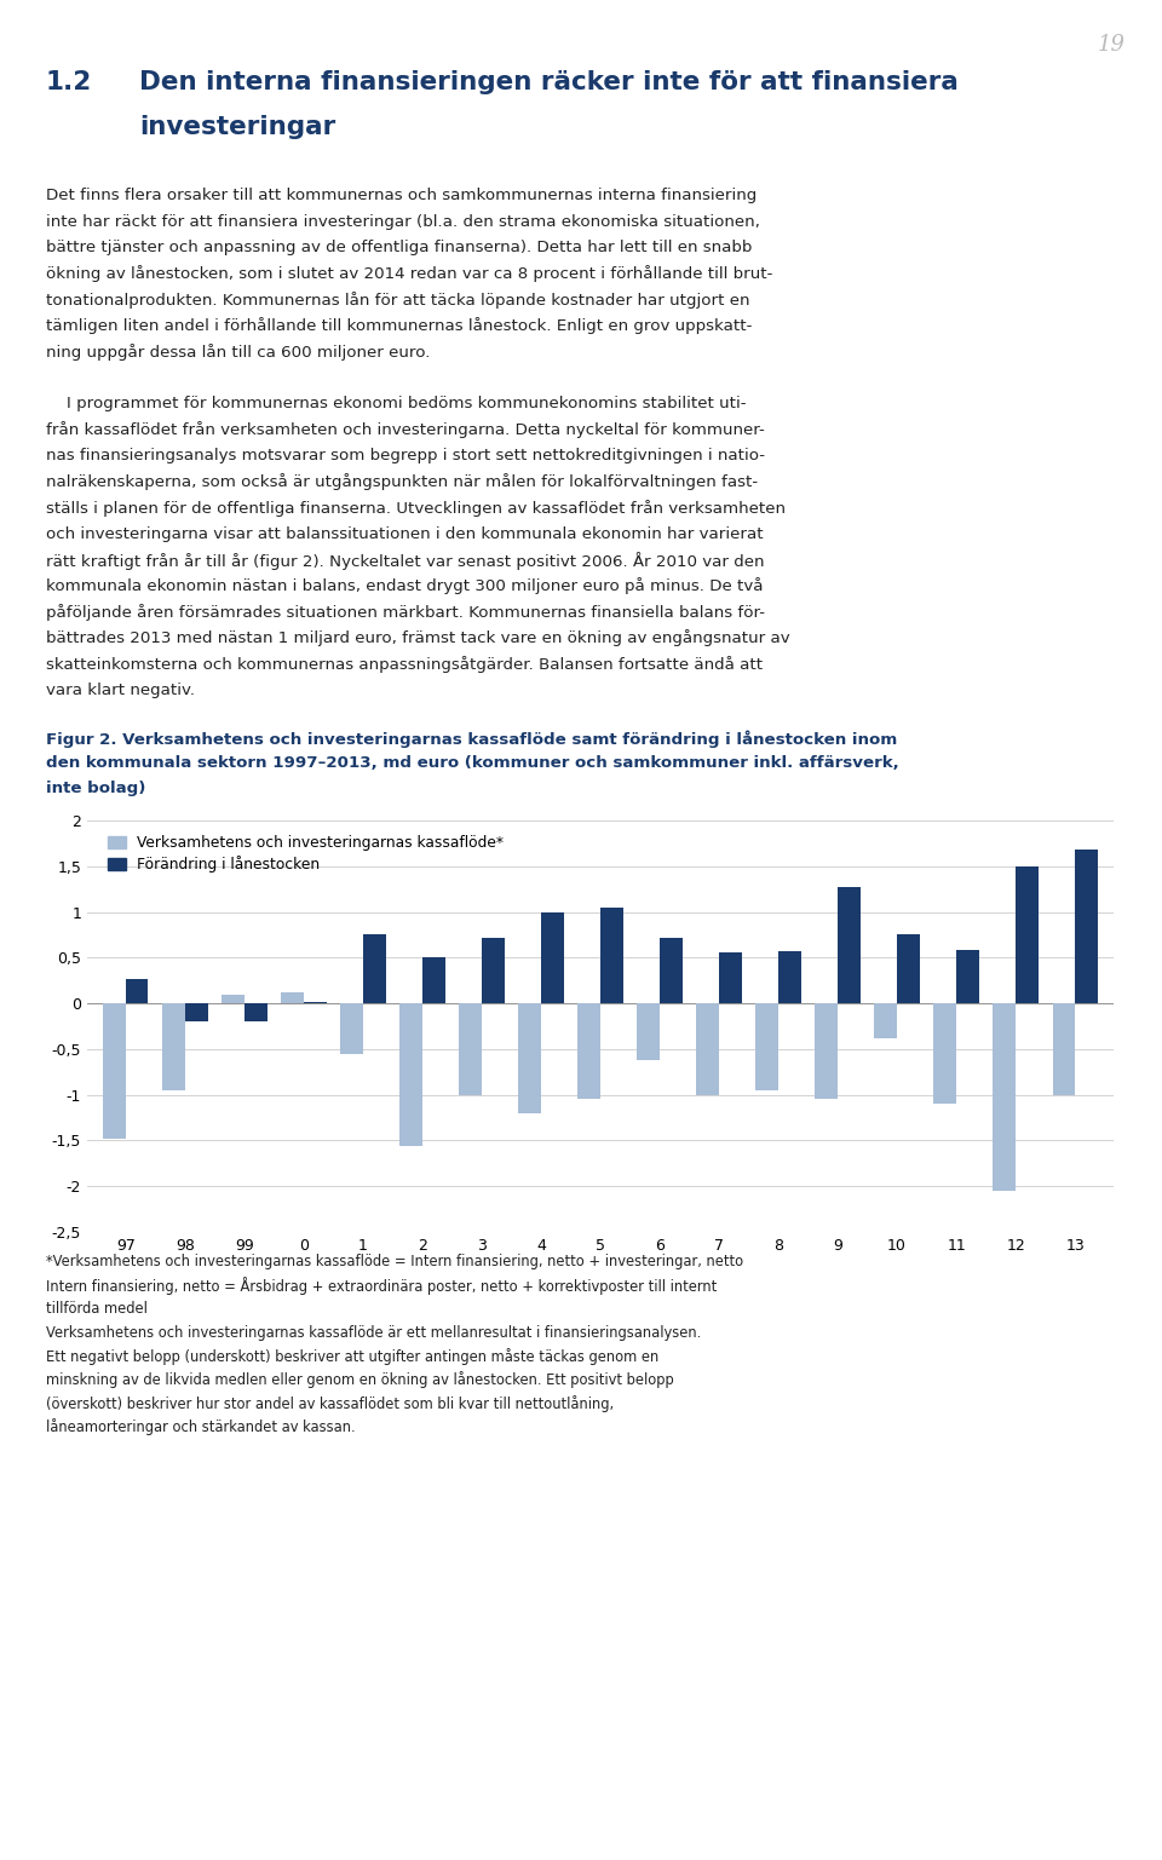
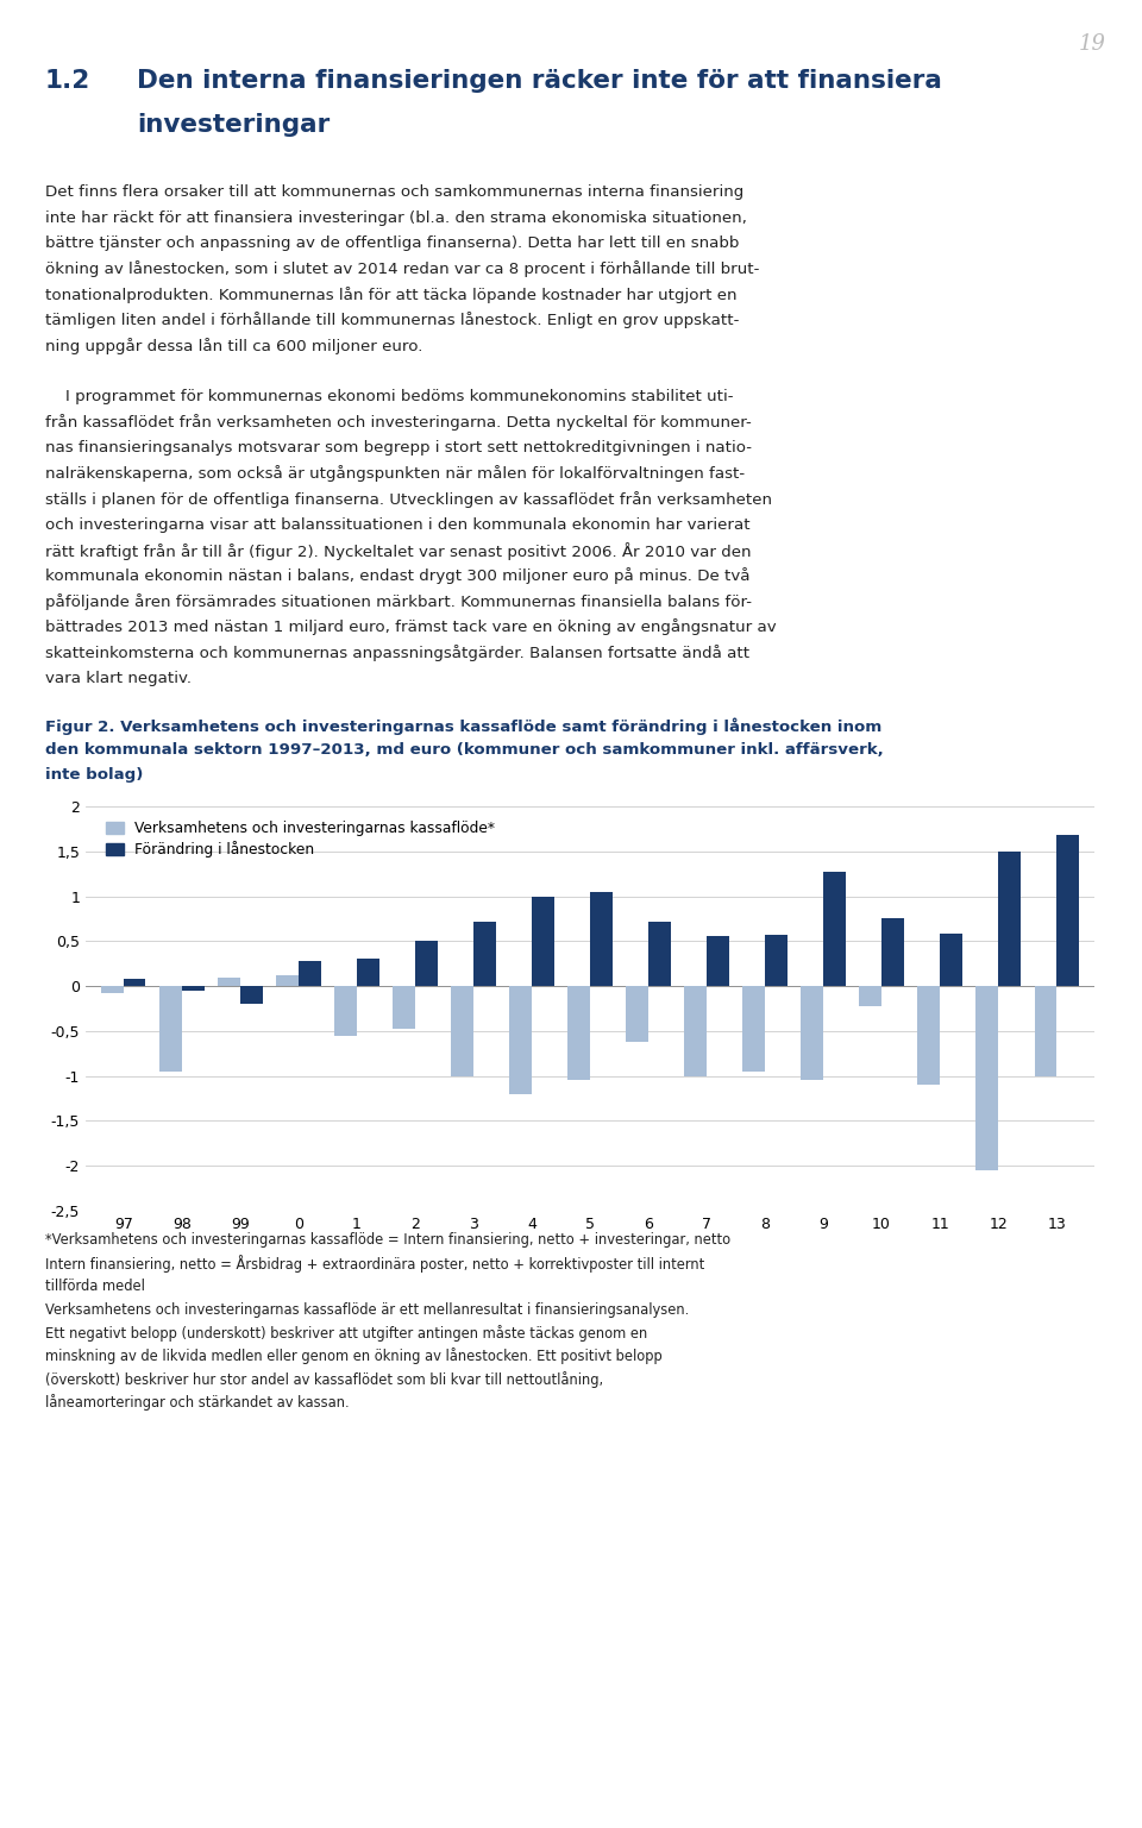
Verksamhetens och investeringarnas kassaflöde*/97: -1,48 -> -0,08
Förändring i lånestocken/97: 0,26 -> 0,08
Förändring i lånestocken/98: -0,20 -> -0,05
Förändring i lånestocken/0: 0,02 -> 0,28
Förändring i lånestocken/1: 0,76 -> 0,30
Verksamhetens och investeringarnas kassaflöde*/2: -1,56 -> -0,48
Verksamhetens och investeringarnas kassaflöde*/10: -0,38 -> -0,22
